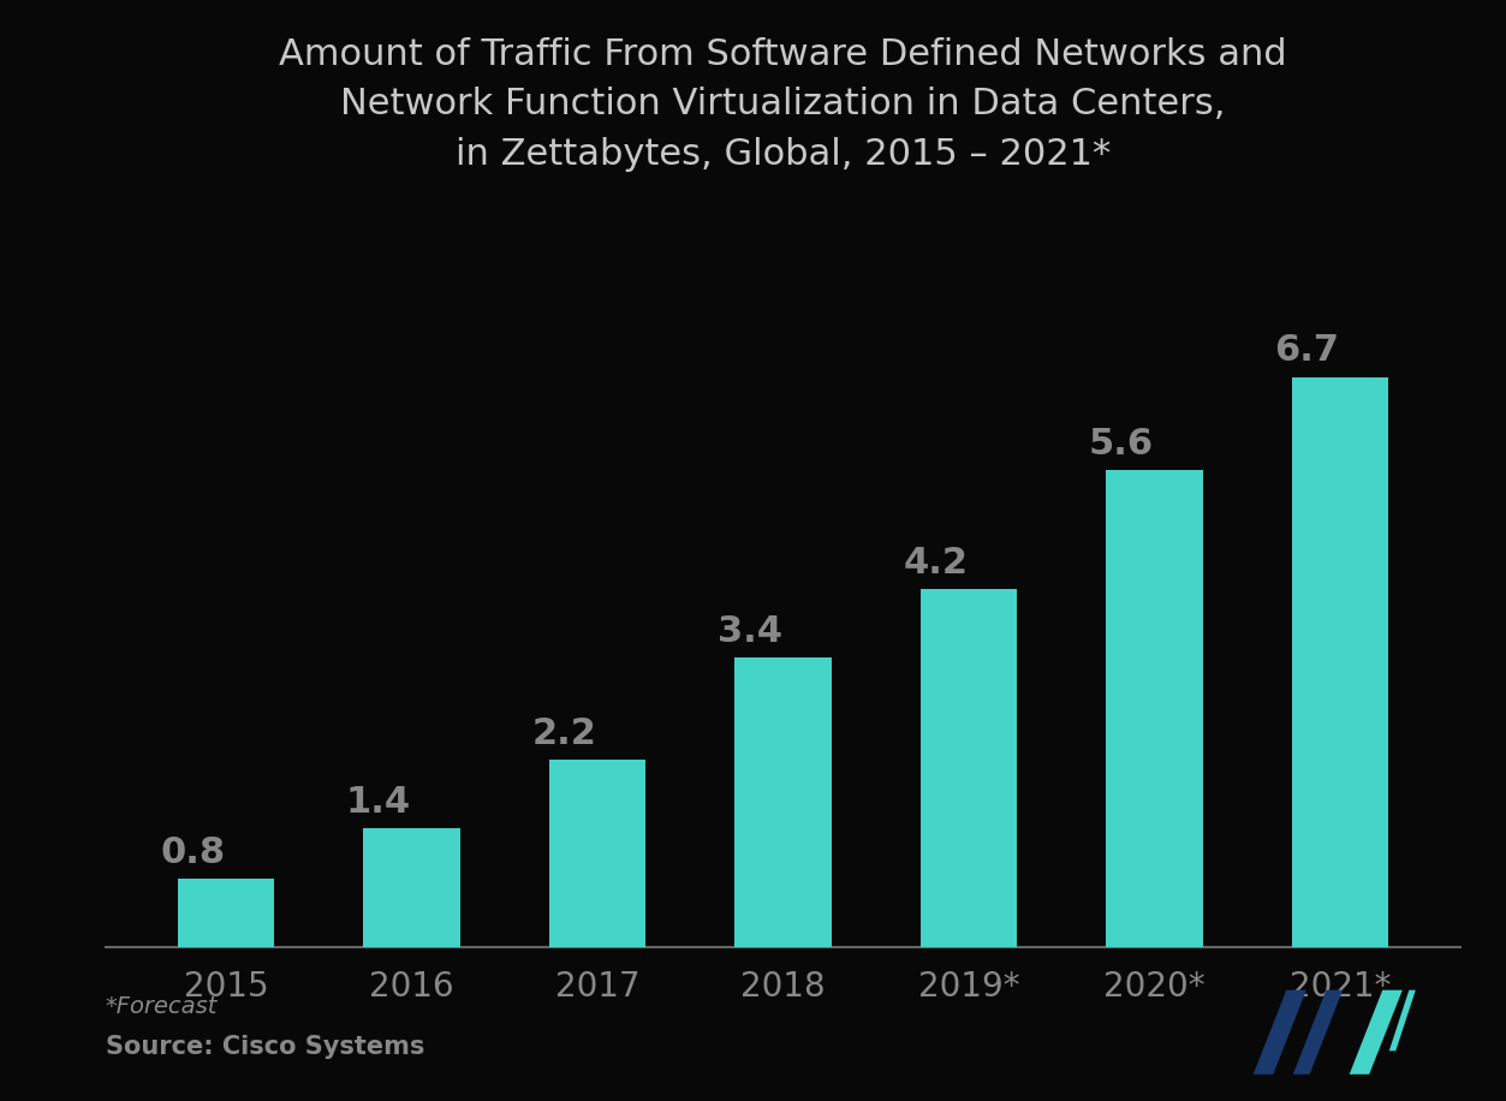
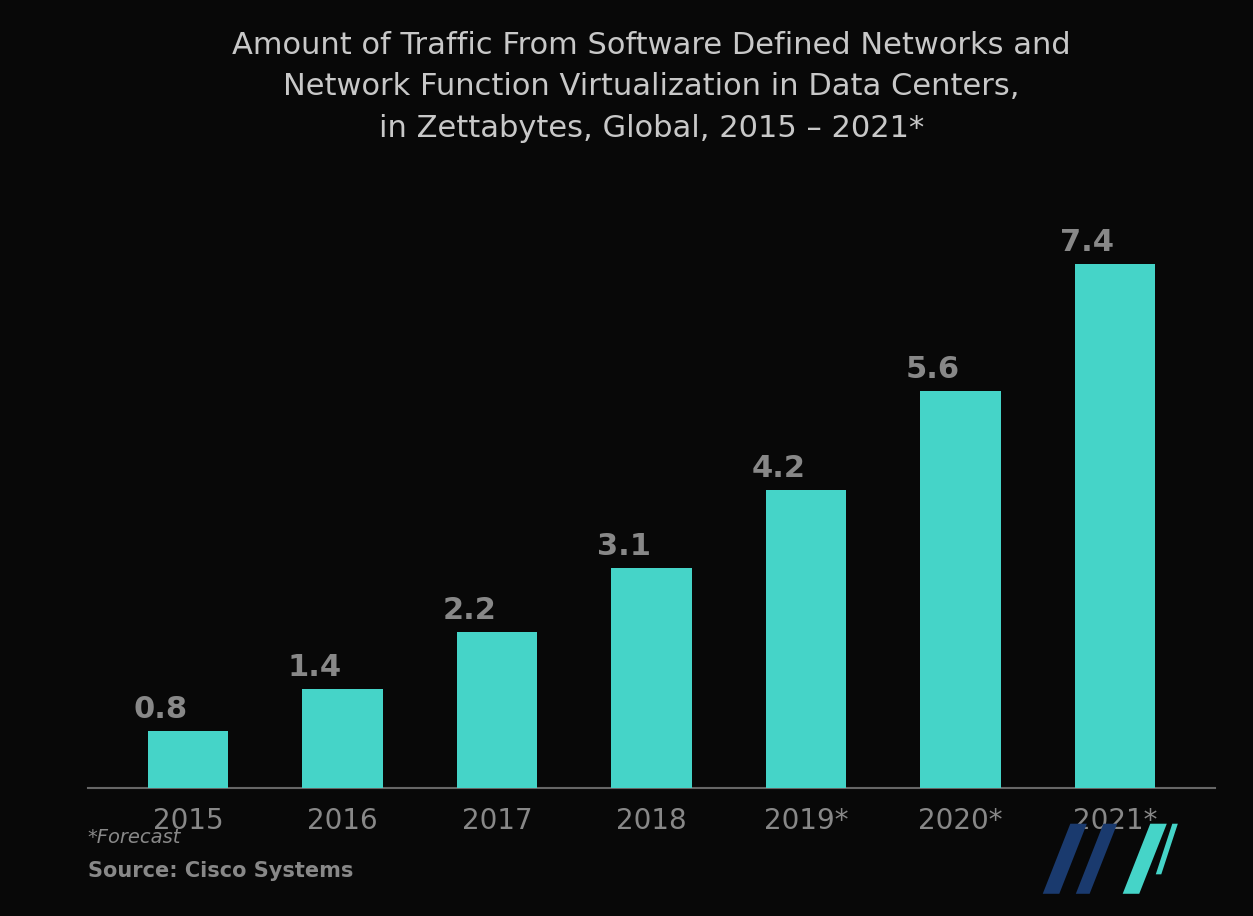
2018: 3.4 -> 3.1
2021*: 6.7 -> 7.4
